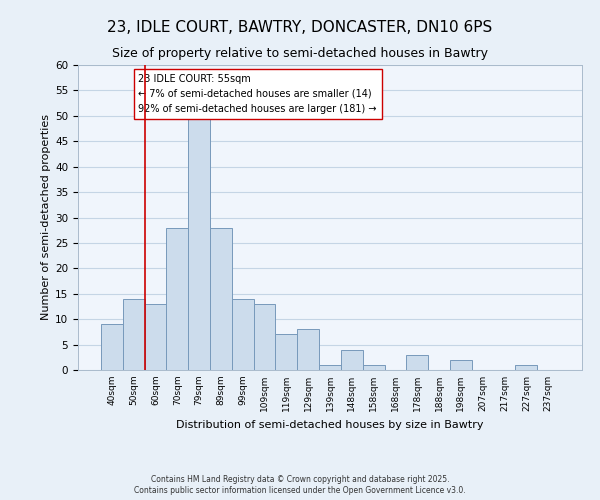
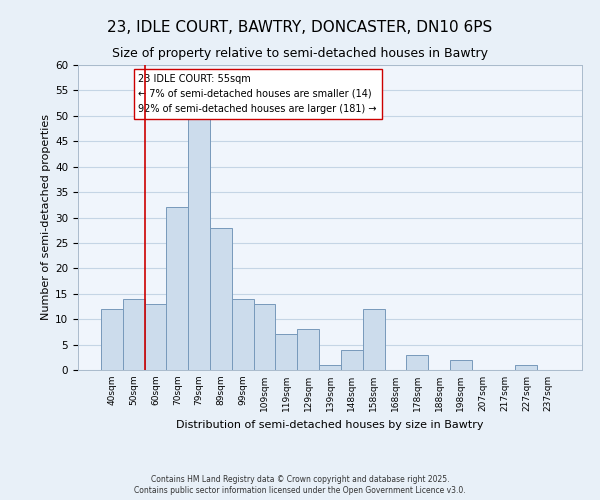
40sqm: 9 -> 12
70sqm: 28 -> 32
158sqm: 1 -> 12
